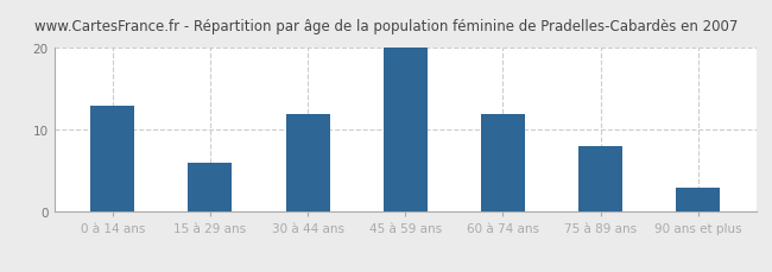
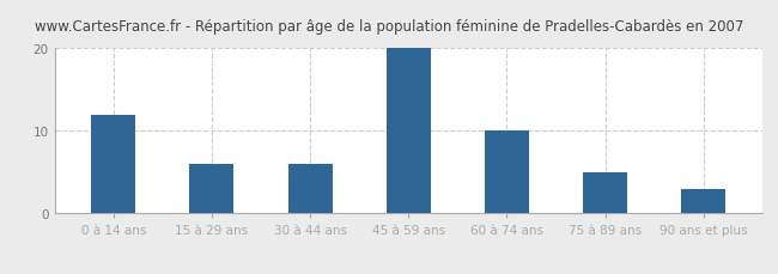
0 à 14 ans: 13 -> 12
30 à 44 ans: 12 -> 6
60 à 74 ans: 12 -> 10
75 à 89 ans: 8 -> 5
